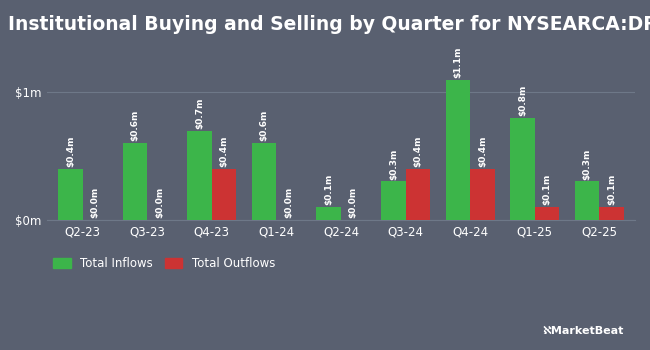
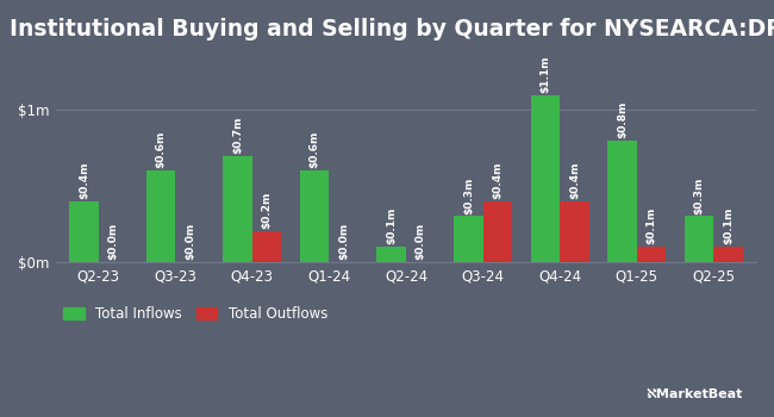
Total Outflows/Q4-23: $0.4m -> $0.2m
